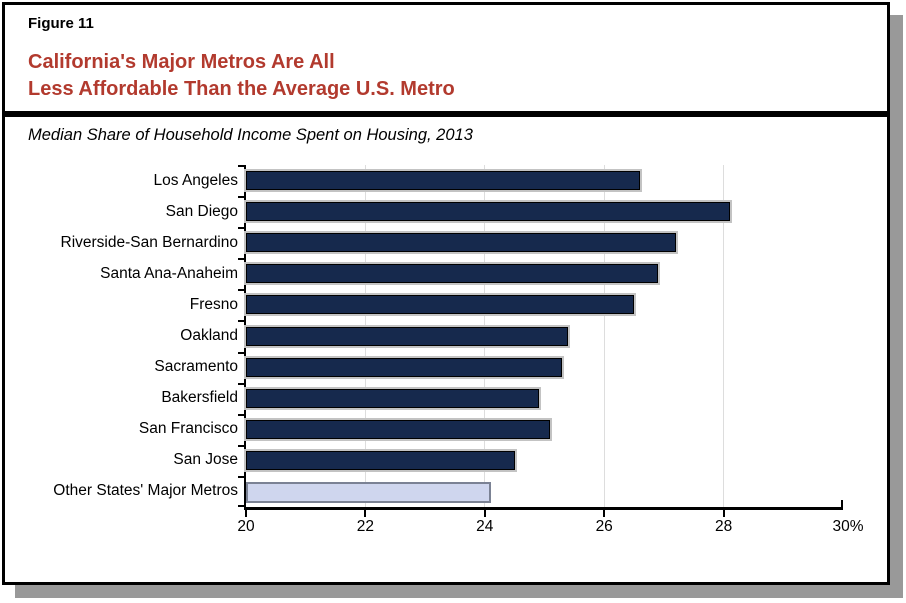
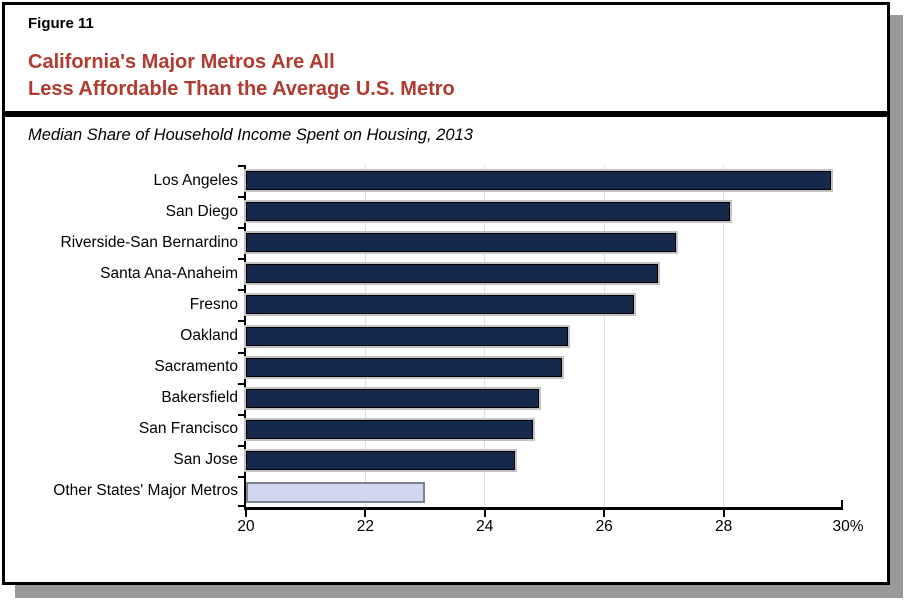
Los Angeles: 26.6% -> 29.8%
San Francisco: 25.1% -> 24.8%
Other States' Major Metros: 24.1% -> 23.0%
